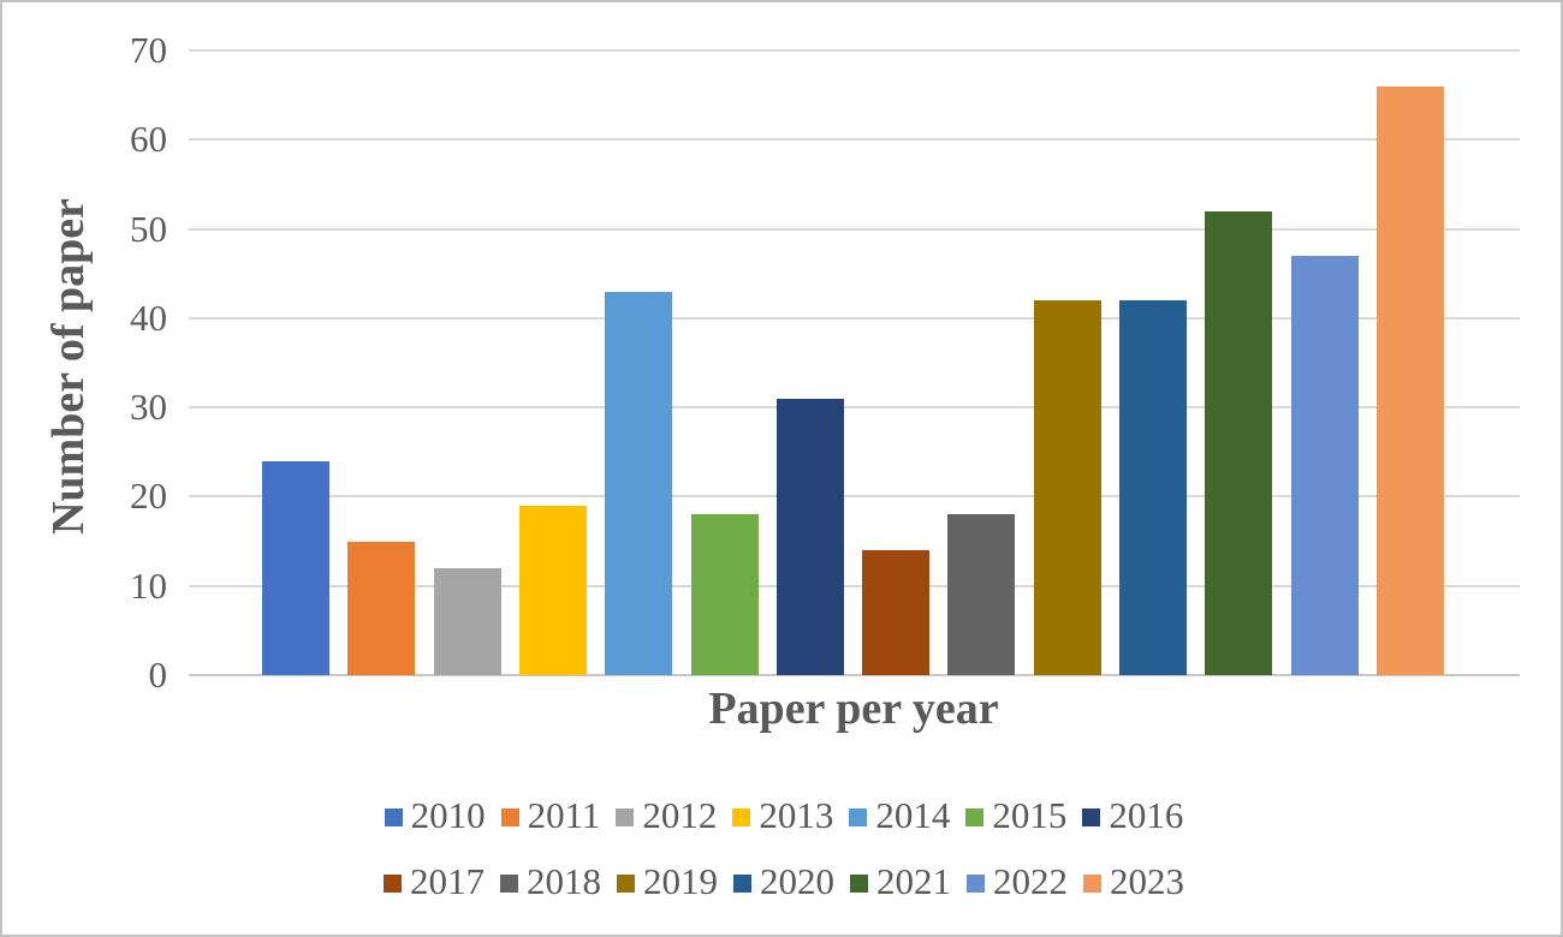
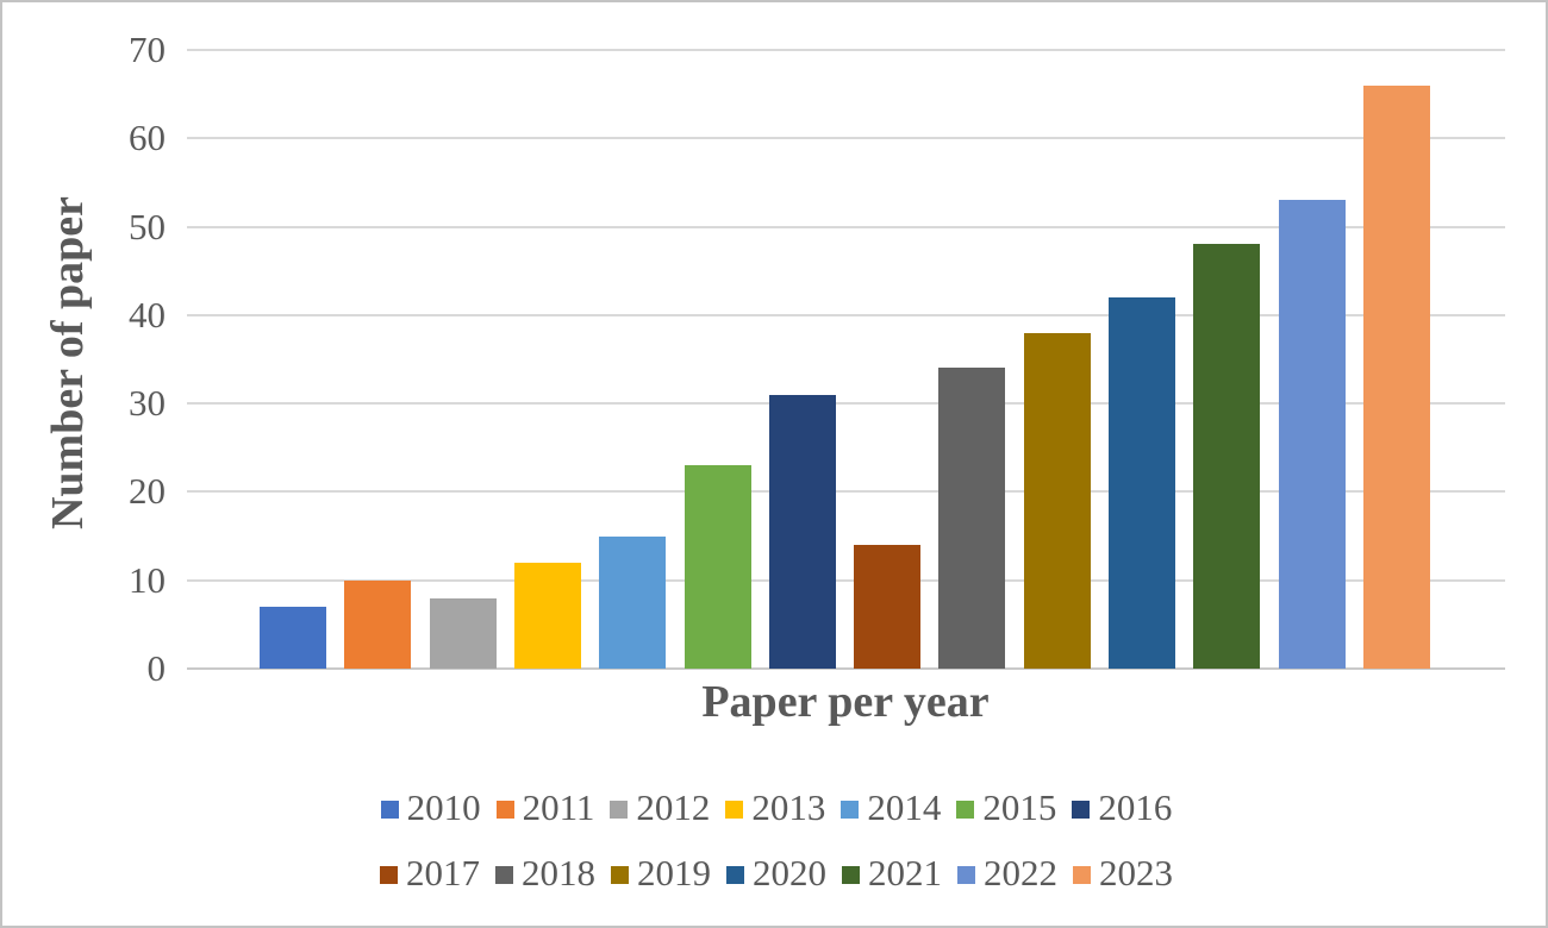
2010: 24 -> 7
2011: 15 -> 10
2012: 12 -> 8
2013: 19 -> 12
2014: 43 -> 15
2015: 18 -> 23
2018: 18 -> 34
2019: 42 -> 38
2021: 52 -> 48
2022: 47 -> 53
